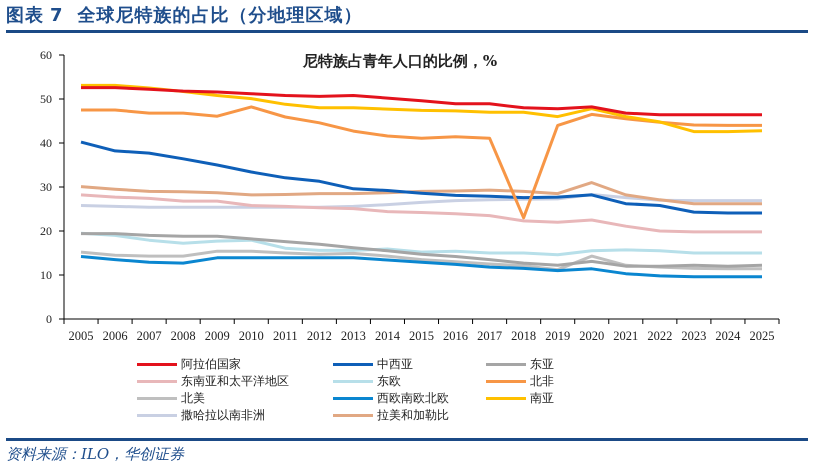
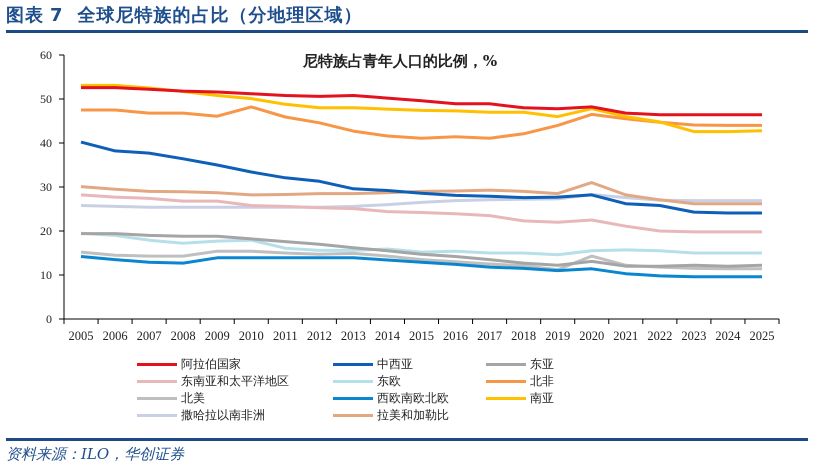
北非/2018: 23 -> 42
